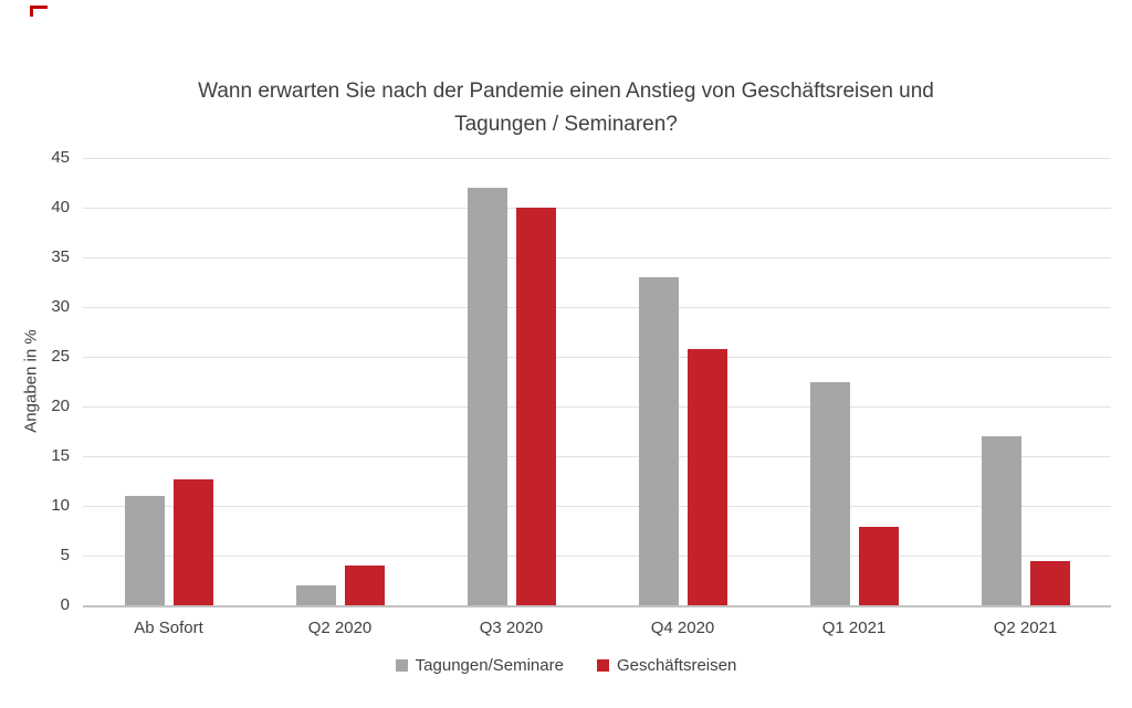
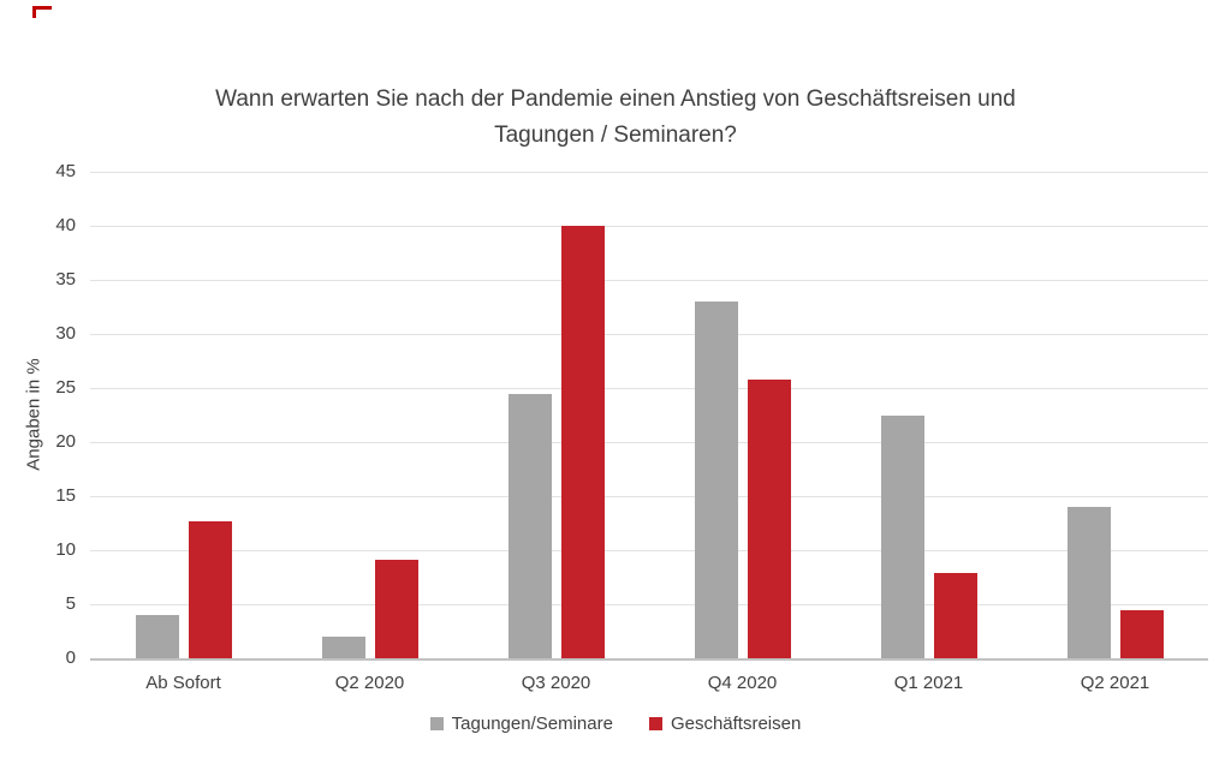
Tagungen/Seminare/Ab Sofort: 11 -> 4
Geschäftsreisen/Q2 2020: 4 -> 9
Tagungen/Seminare/Q3 2020: 42 -> 24
Tagungen/Seminare/Q2 2021: 17 -> 14
